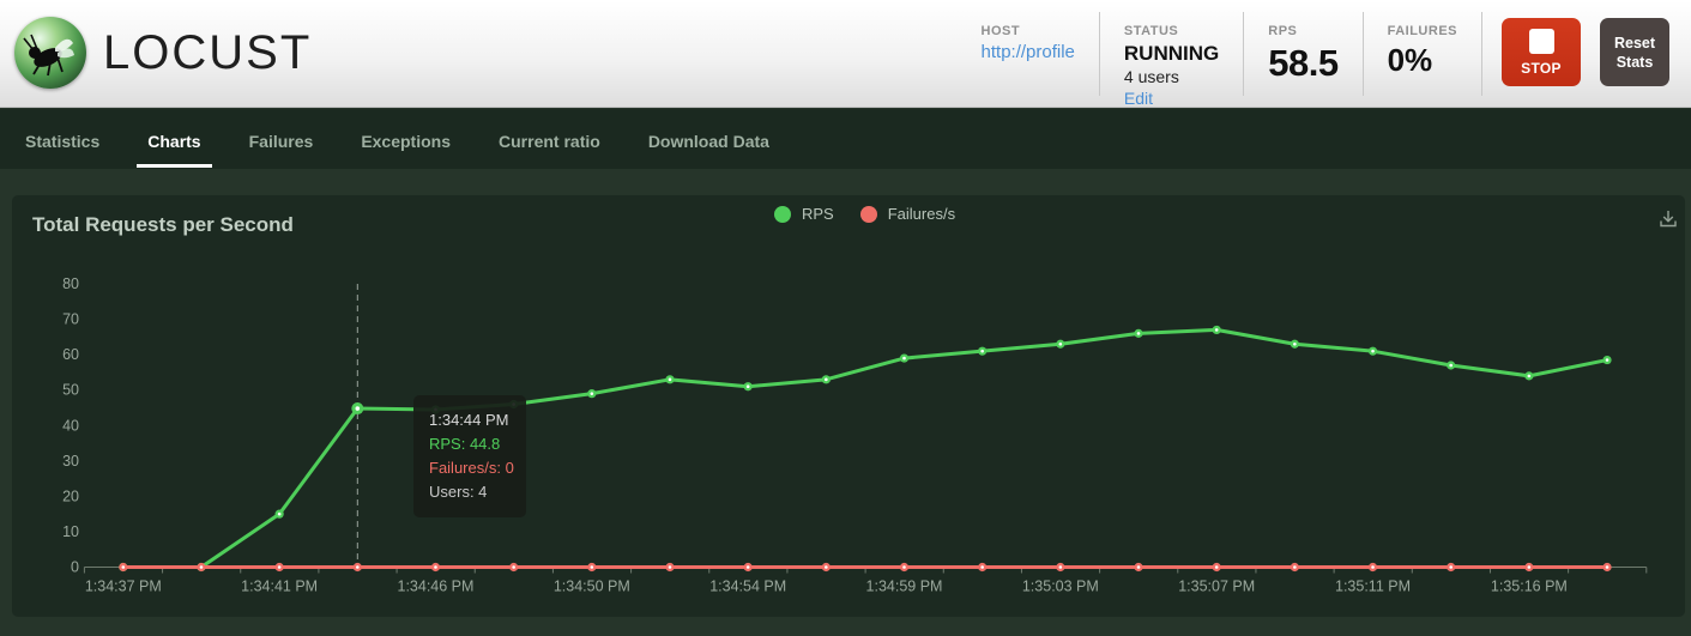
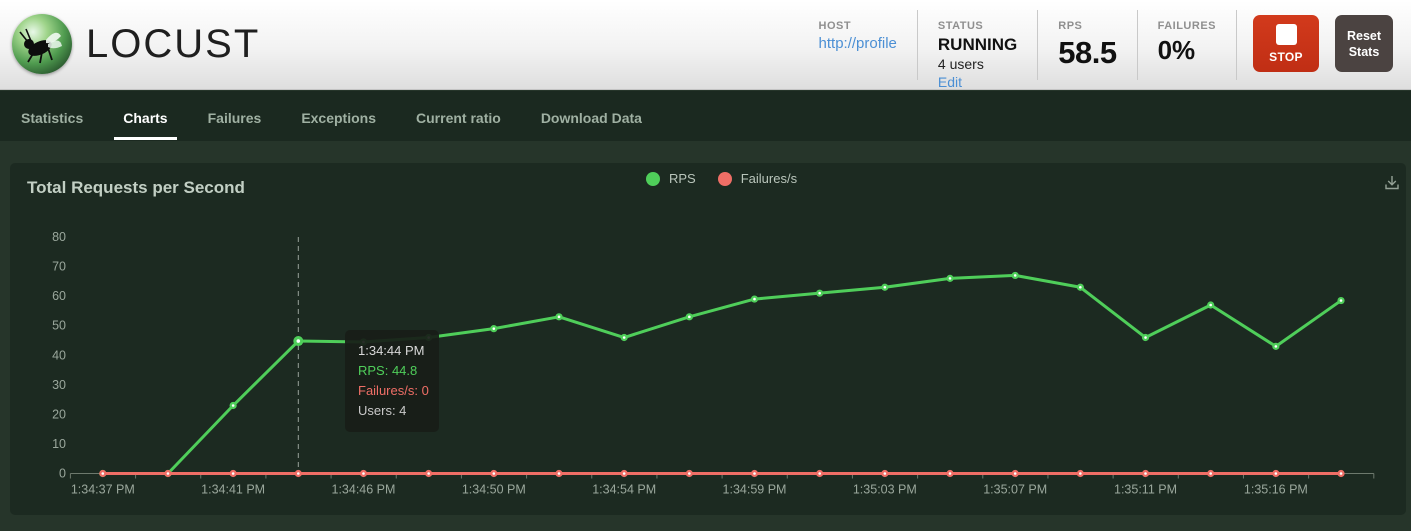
RPS/1:34:41 PM: 15 -> 23
RPS/1:34:54 PM: 51 -> 46
RPS/1:35:11 PM: 61 -> 46
RPS/1:35:16 PM: 54 -> 43
